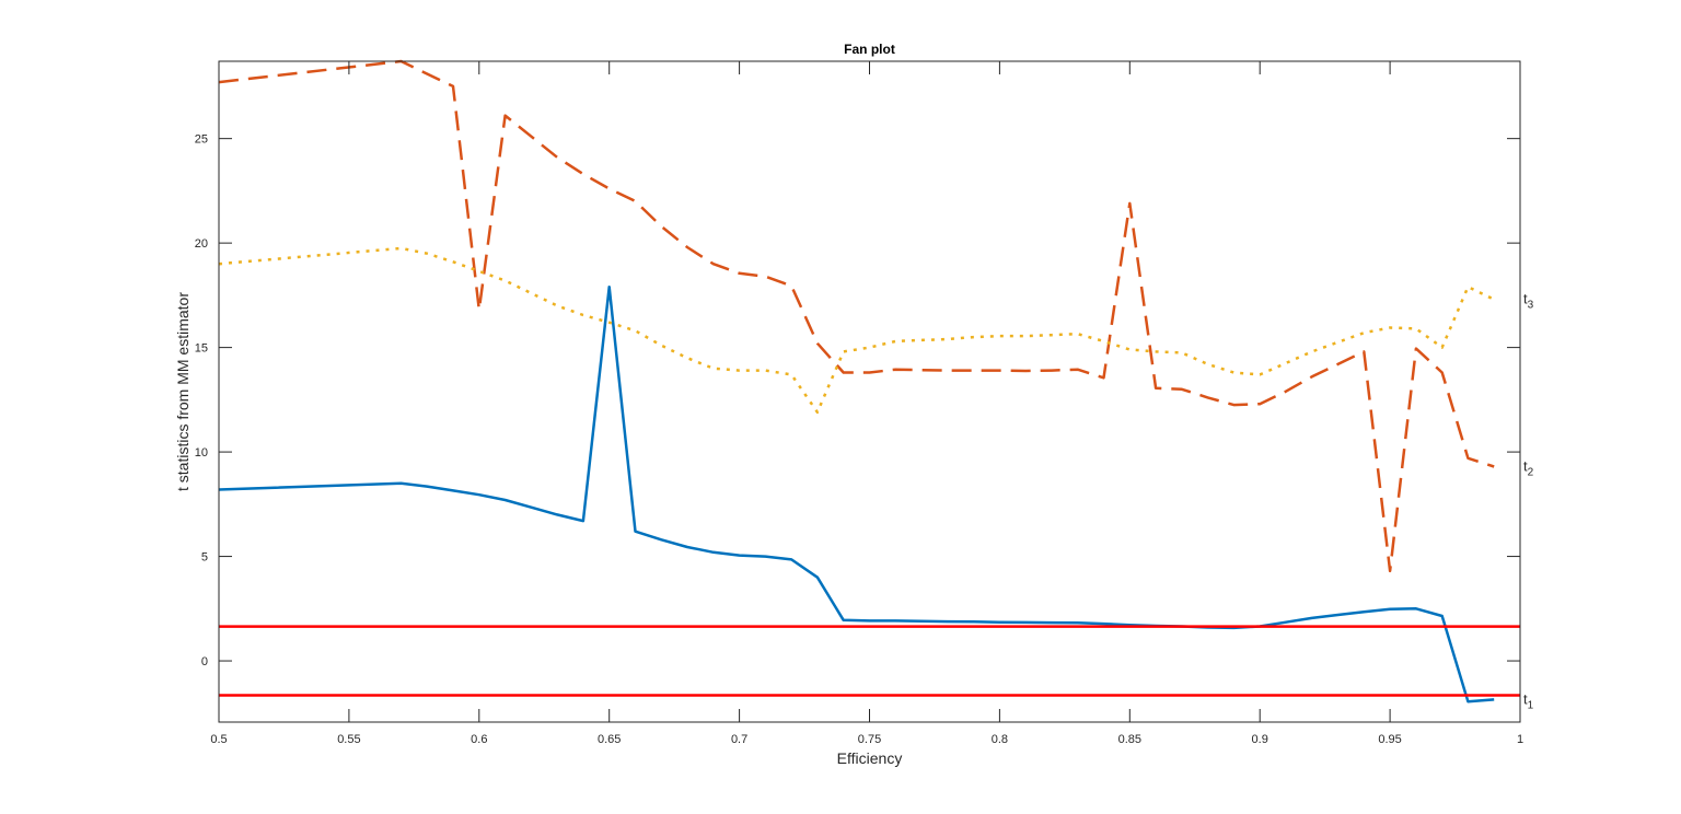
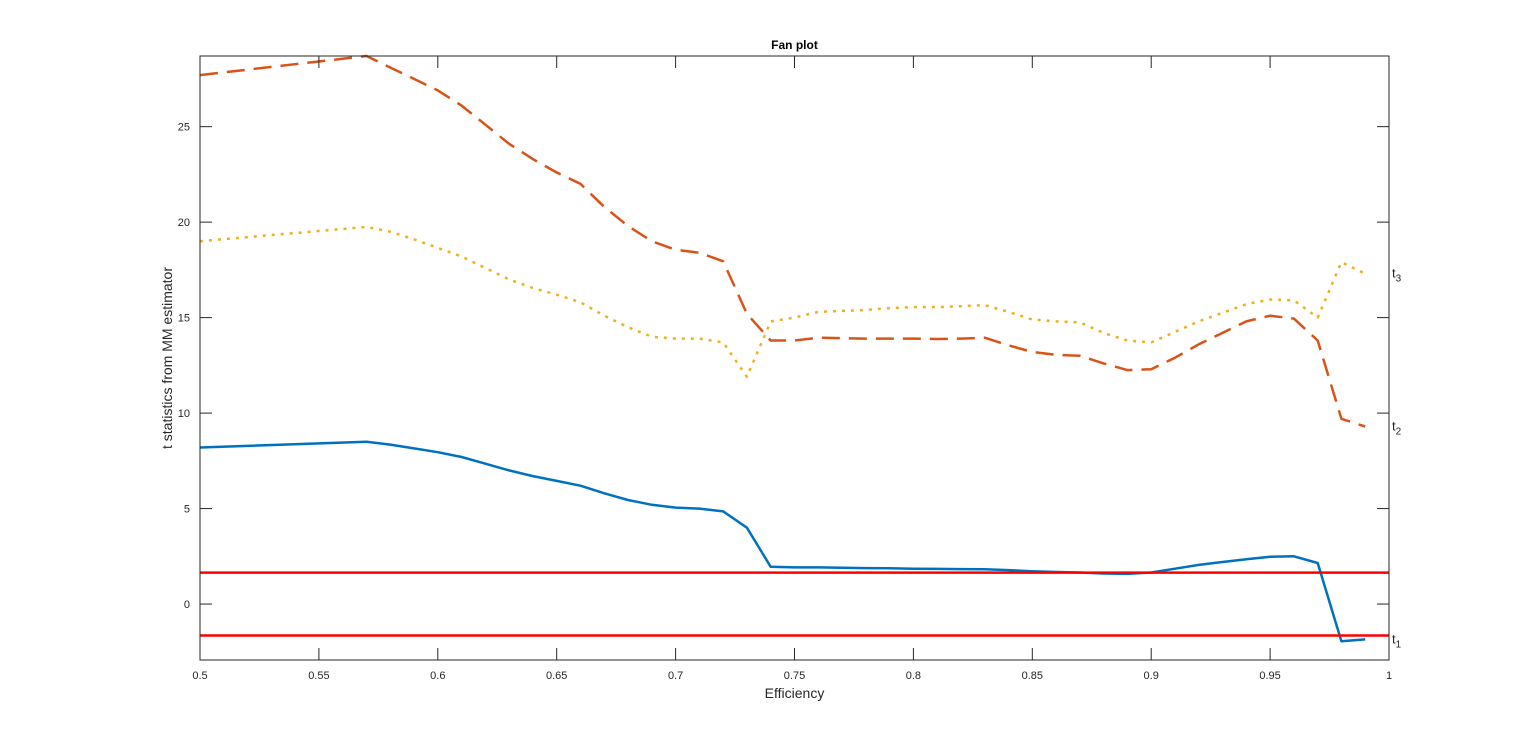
t2/0.6: 16.8 -> 26.9
t1/0.65: 17.9 -> 6.5
t2/0.85: 21.9 -> 13.2
t2/0.95: 4.3 -> 15.1
